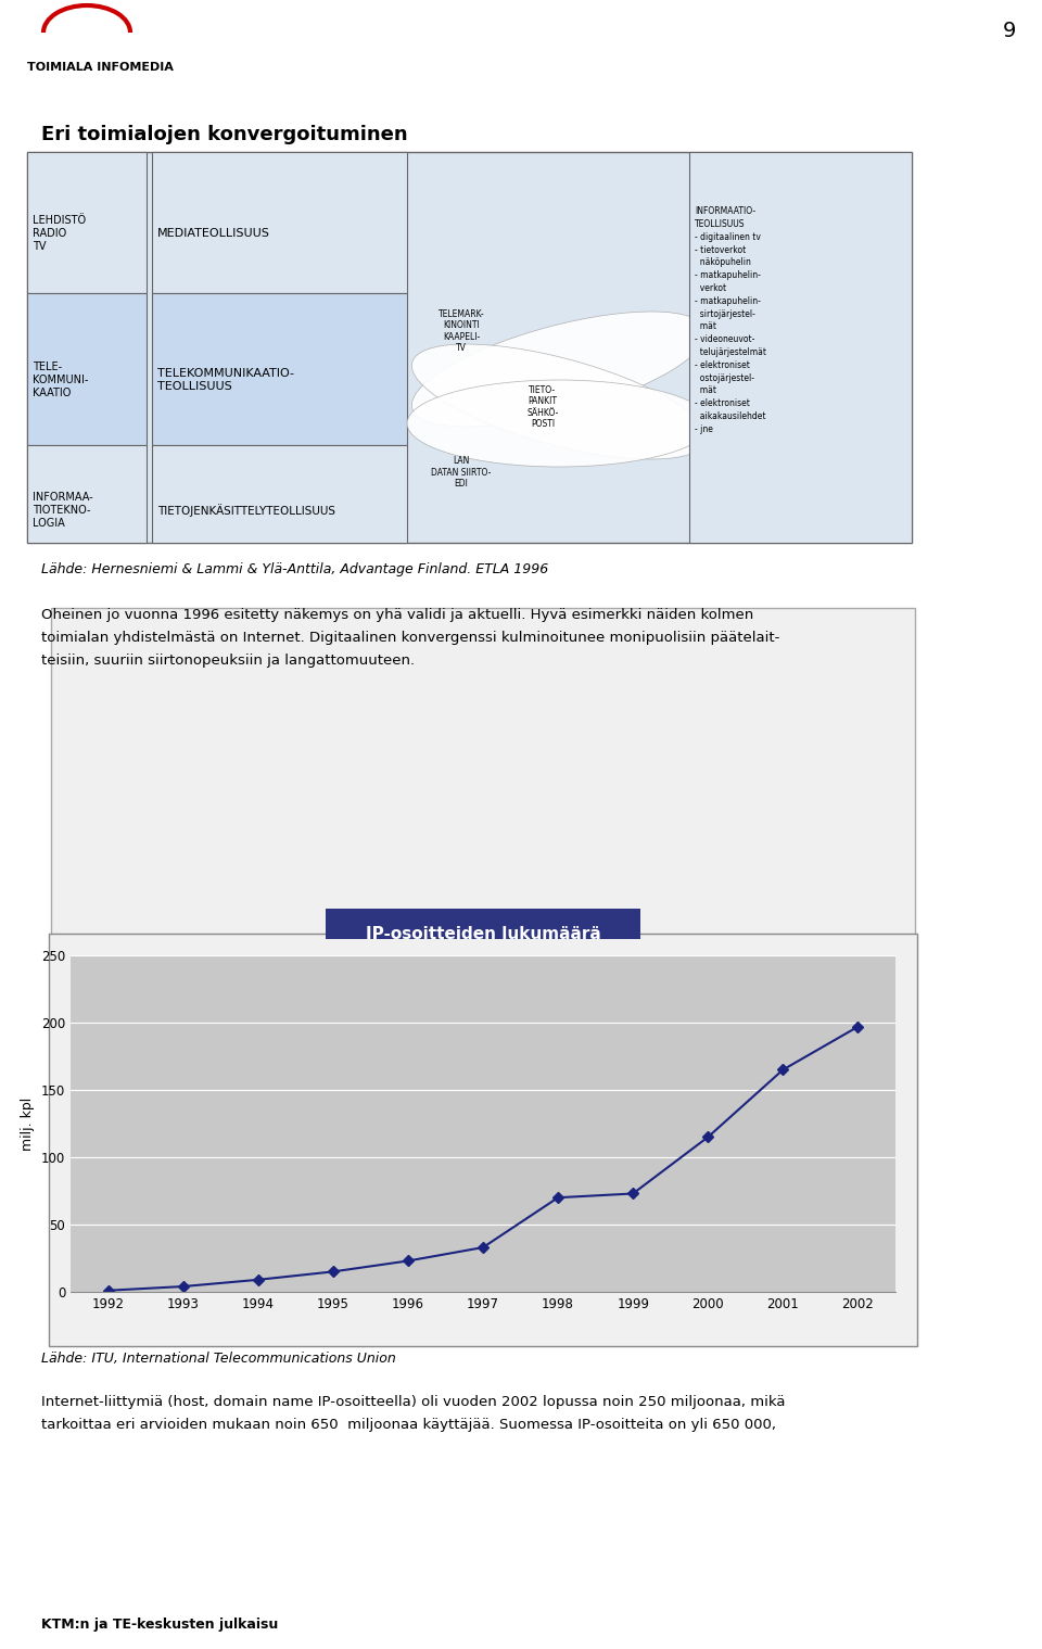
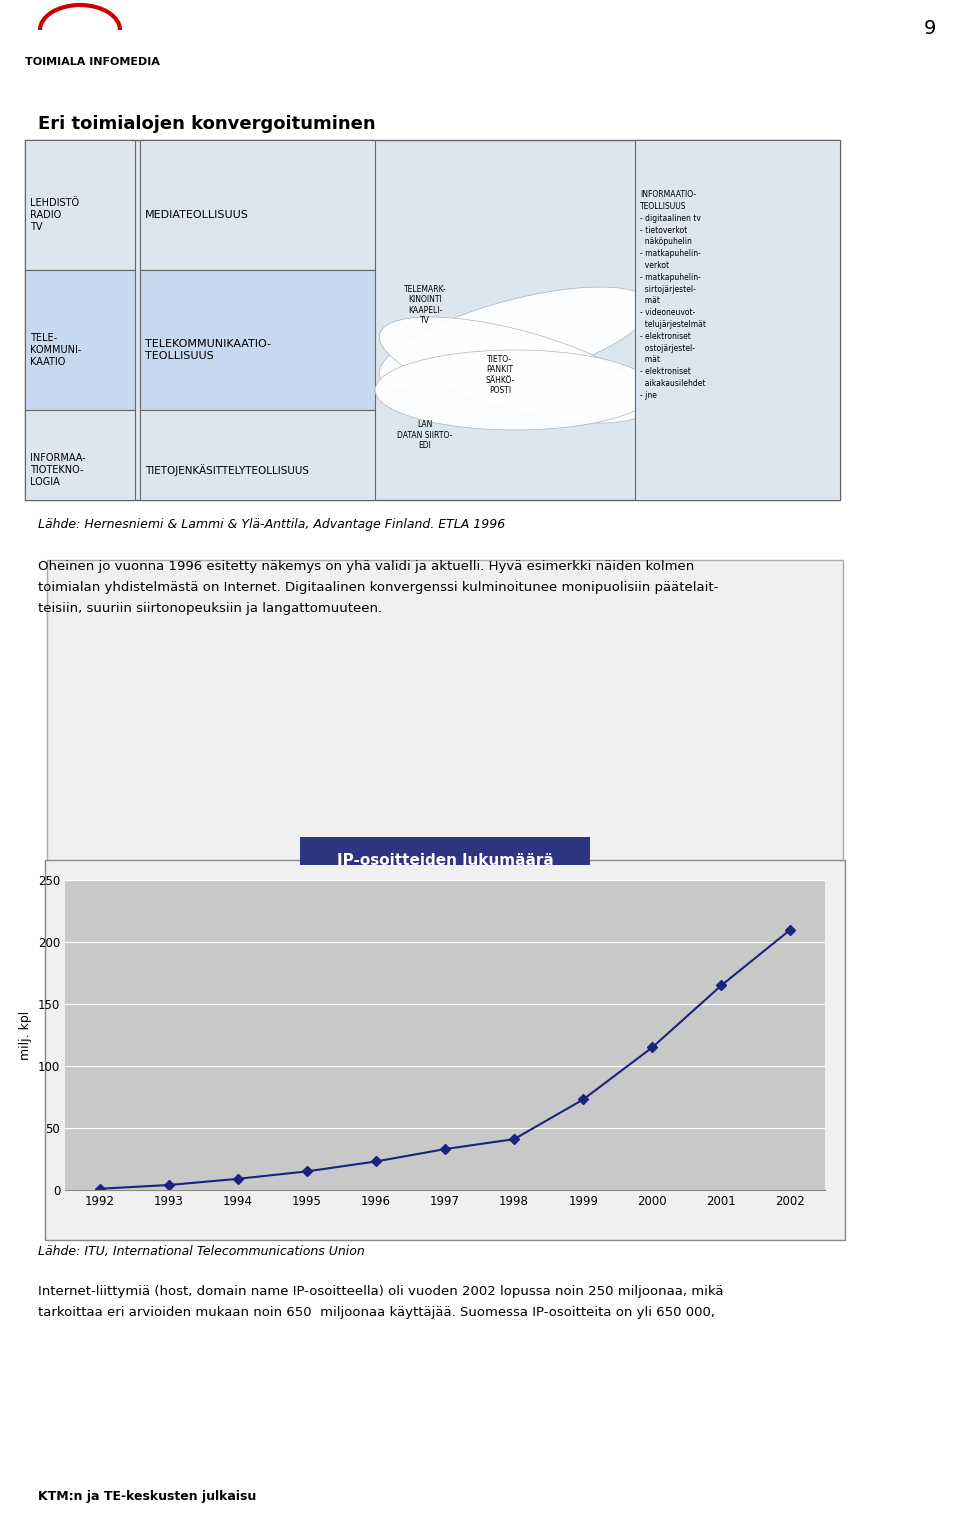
1998: 70 -> 41
2002: 197 -> 210
